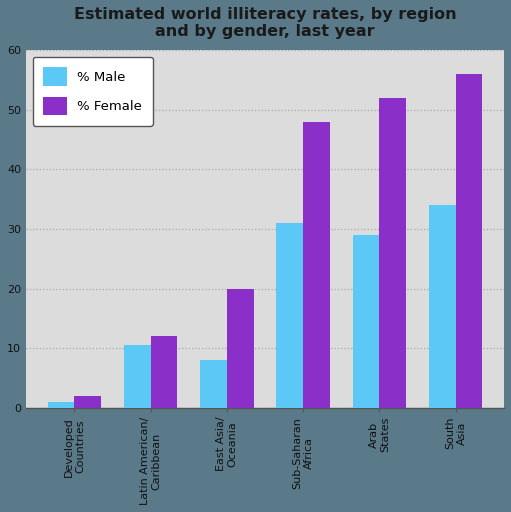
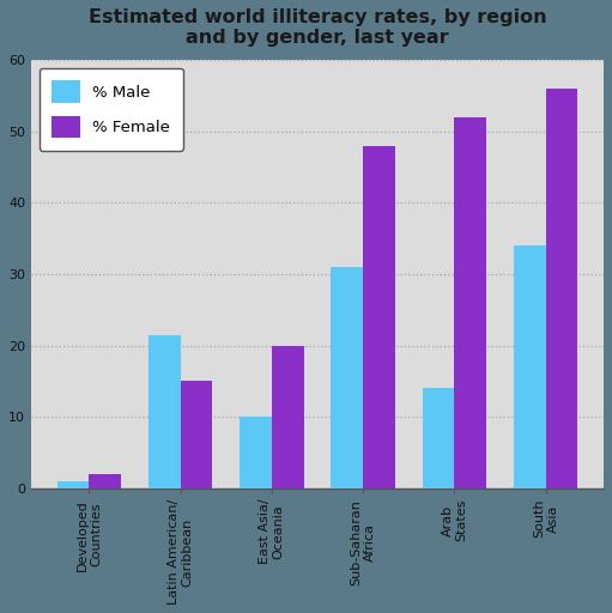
% Male/Latin American/ Caribbean: 10.5 -> 21.4
% Female/Latin American/ Caribbean: 12 -> 15
% Male/East Asia/ Oceania: 8.0 -> 10.0
% Male/Arab States: 29.0 -> 14.0
